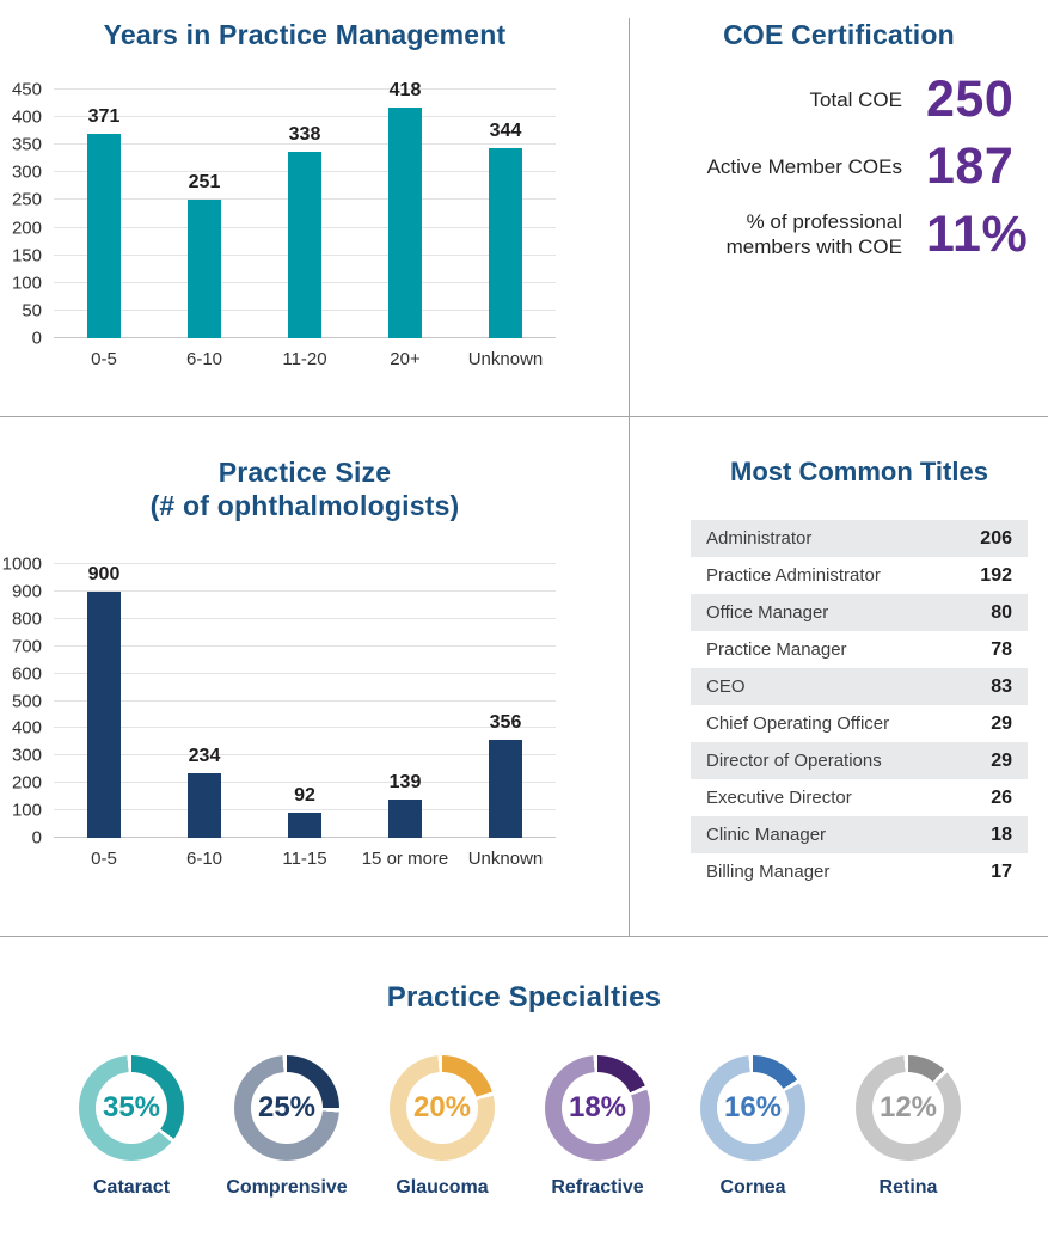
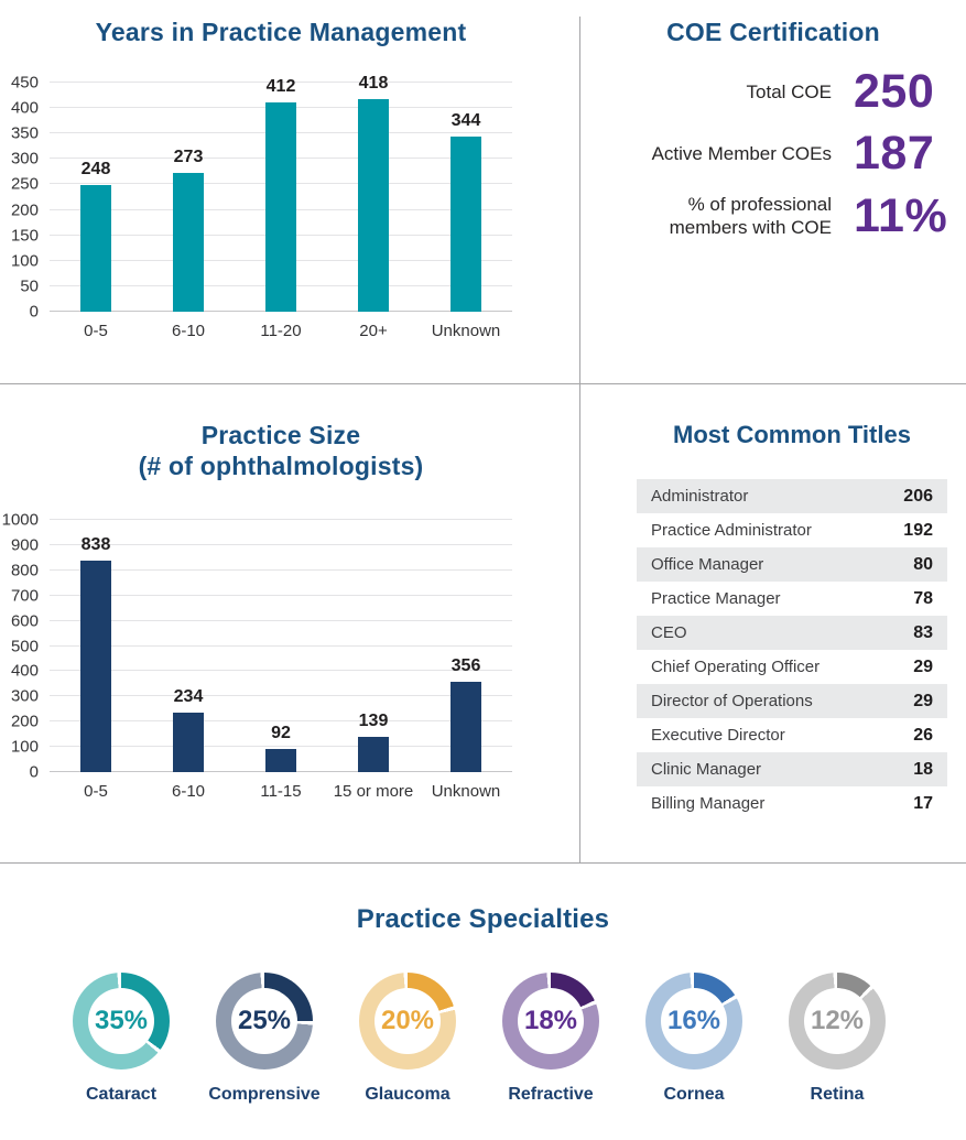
Years in Practice Management/0-5: 371 -> 248
Years in Practice Management/6-10: 251 -> 273
Years in Practice Management/11-20: 338 -> 412
Practice Size/0-5: 900 -> 838
